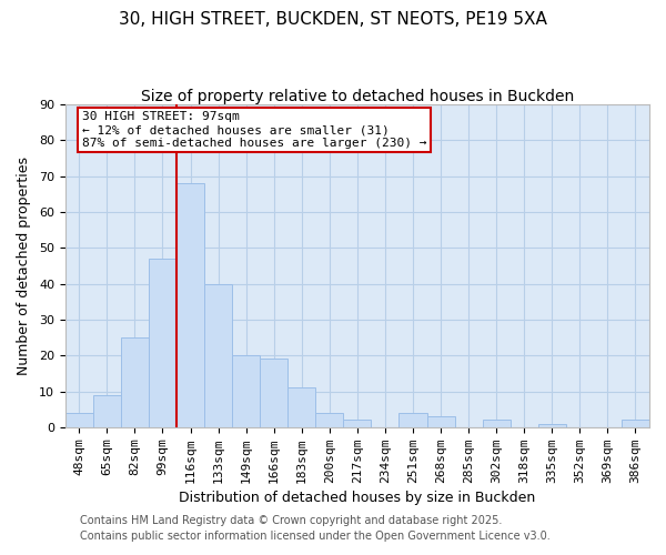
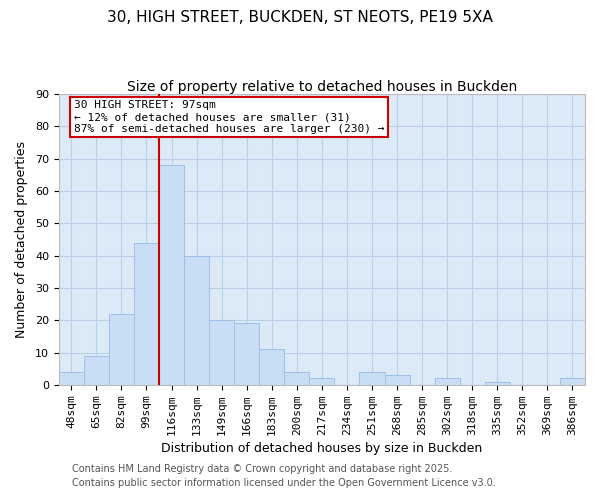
82sqm: 25 -> 22
99sqm: 47 -> 44
